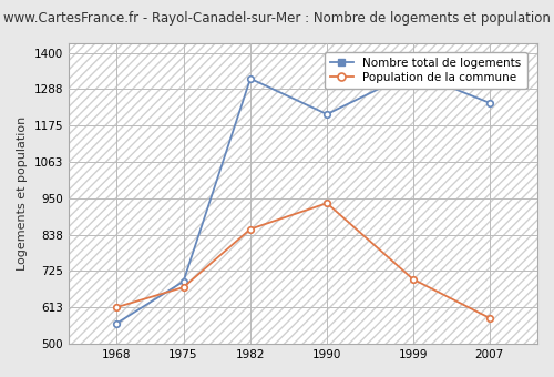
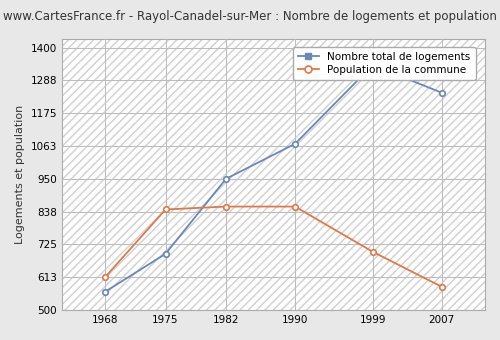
Population de la commune/1975: 675 -> 845
Nombre total de logements/1982: 1320 -> 950
Nombre total de logements/1990: 1210 -> 1070
Population de la commune/1990: 935 -> 855
